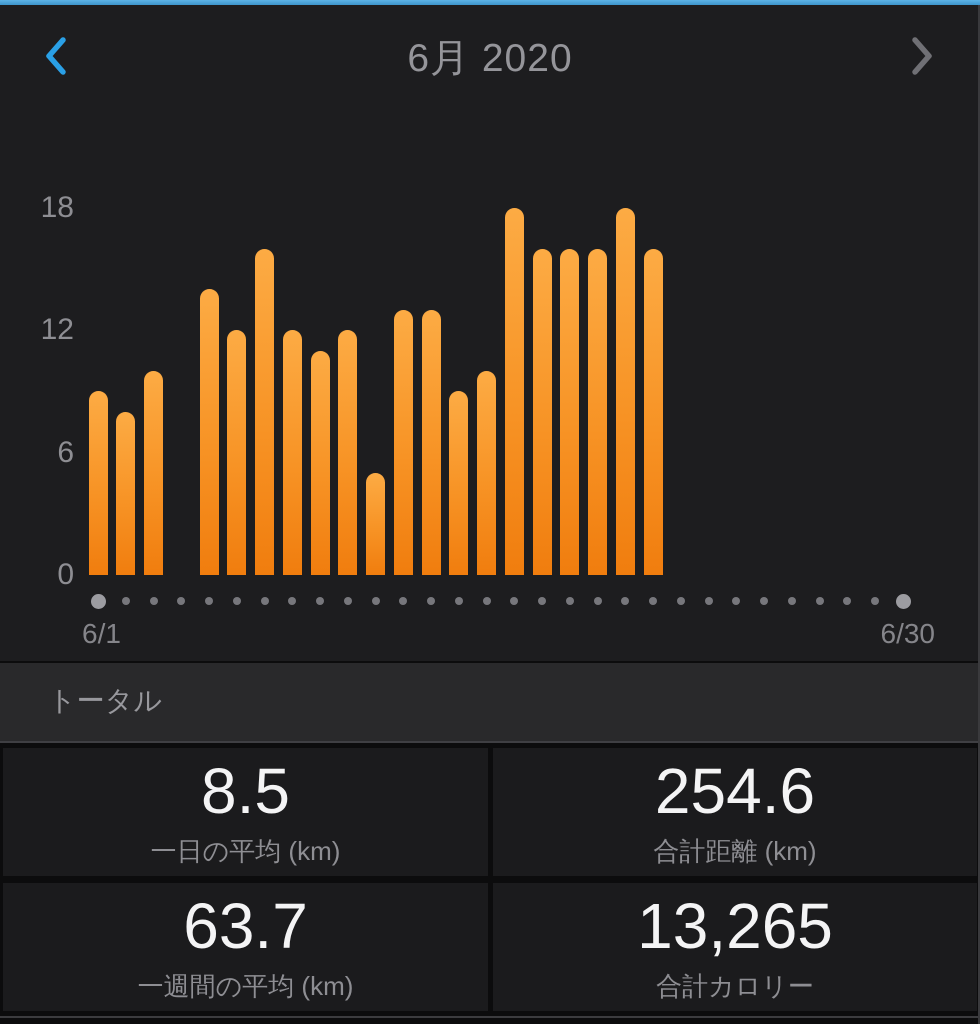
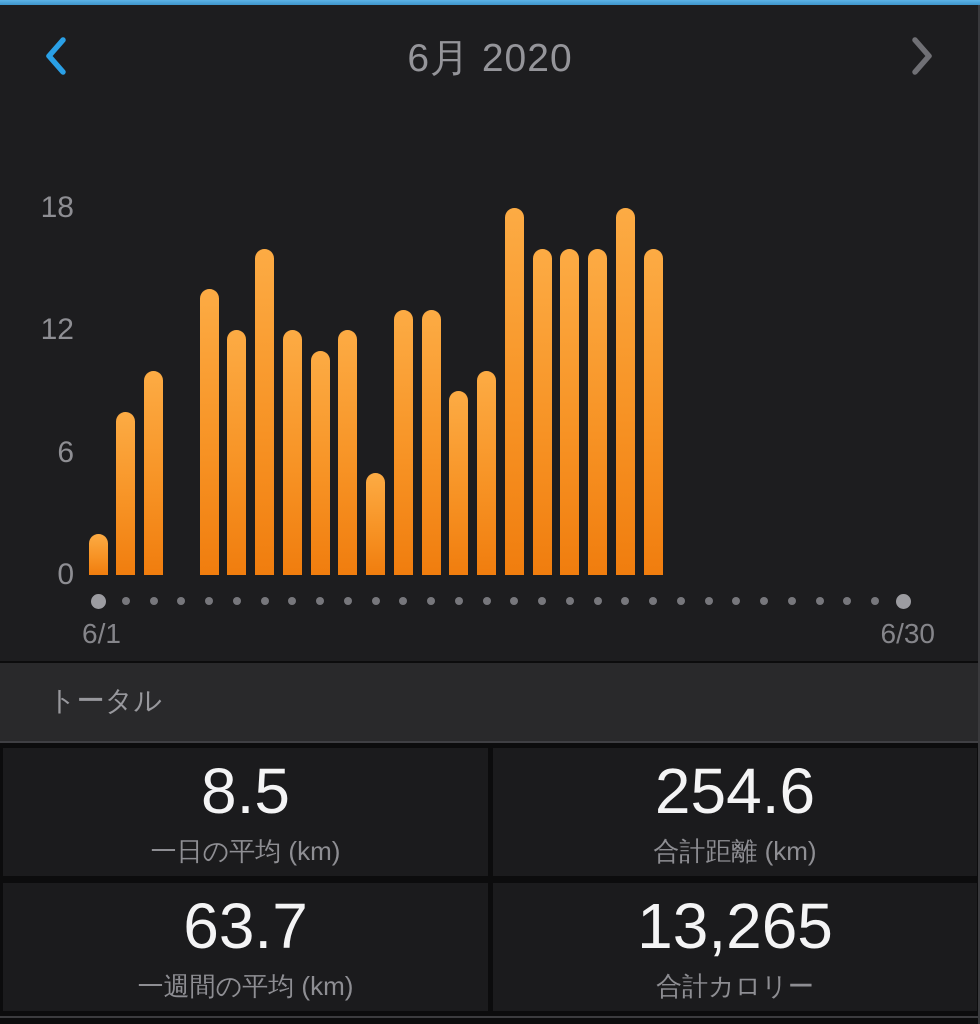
6/1: 9 -> 2
